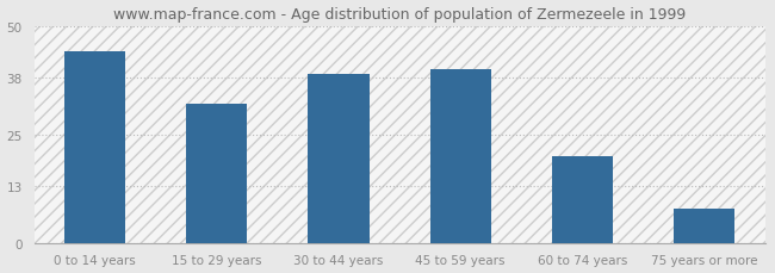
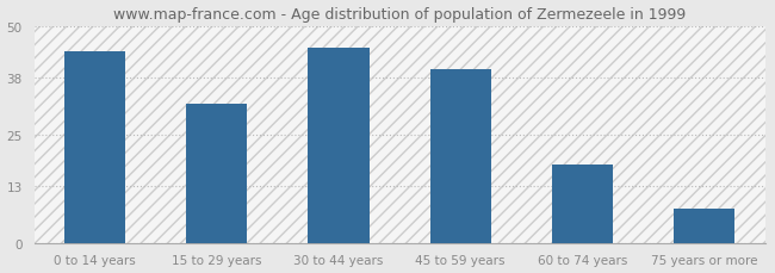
30 to 44 years: 39 -> 45
60 to 74 years: 20 -> 18
